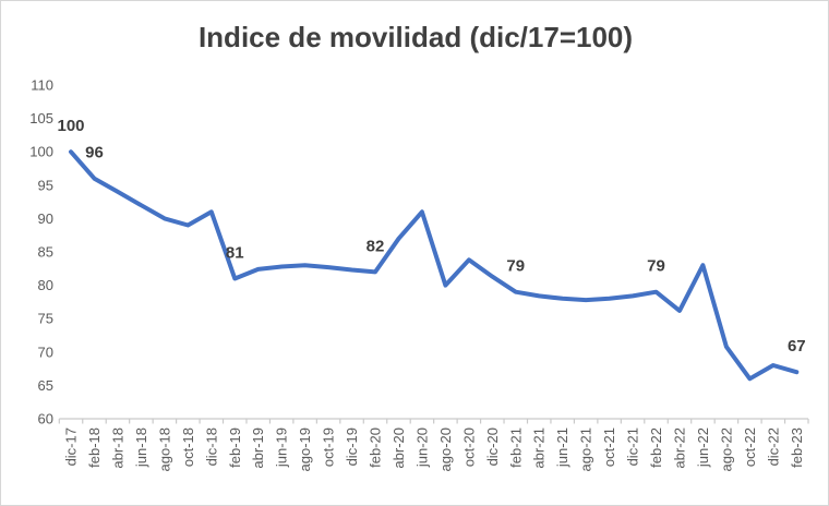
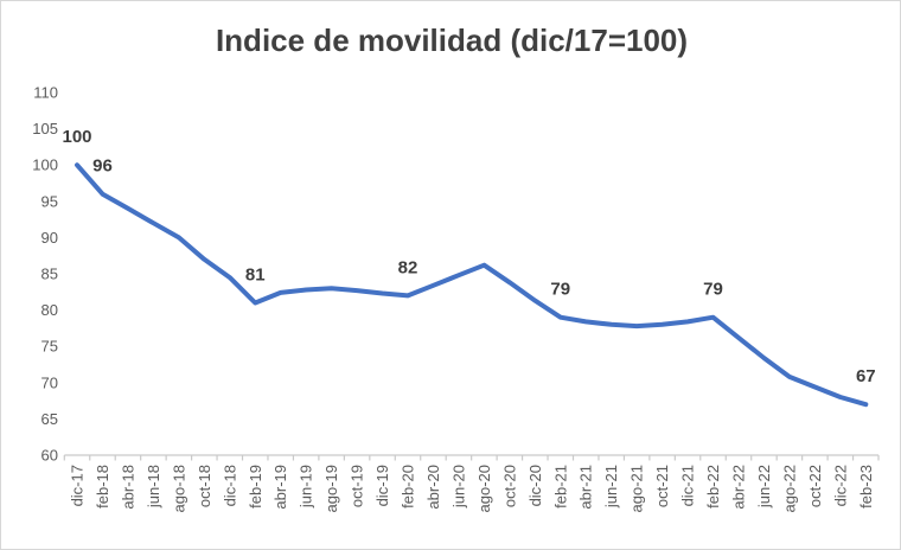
oct-18: 89 -> 87
dic-18: 91 -> 84
abr-20: 87 -> 83
jun-20: 91 -> 85
ago-20: 80 -> 86
jun-22: 83 -> 73
oct-22: 66 -> 69
